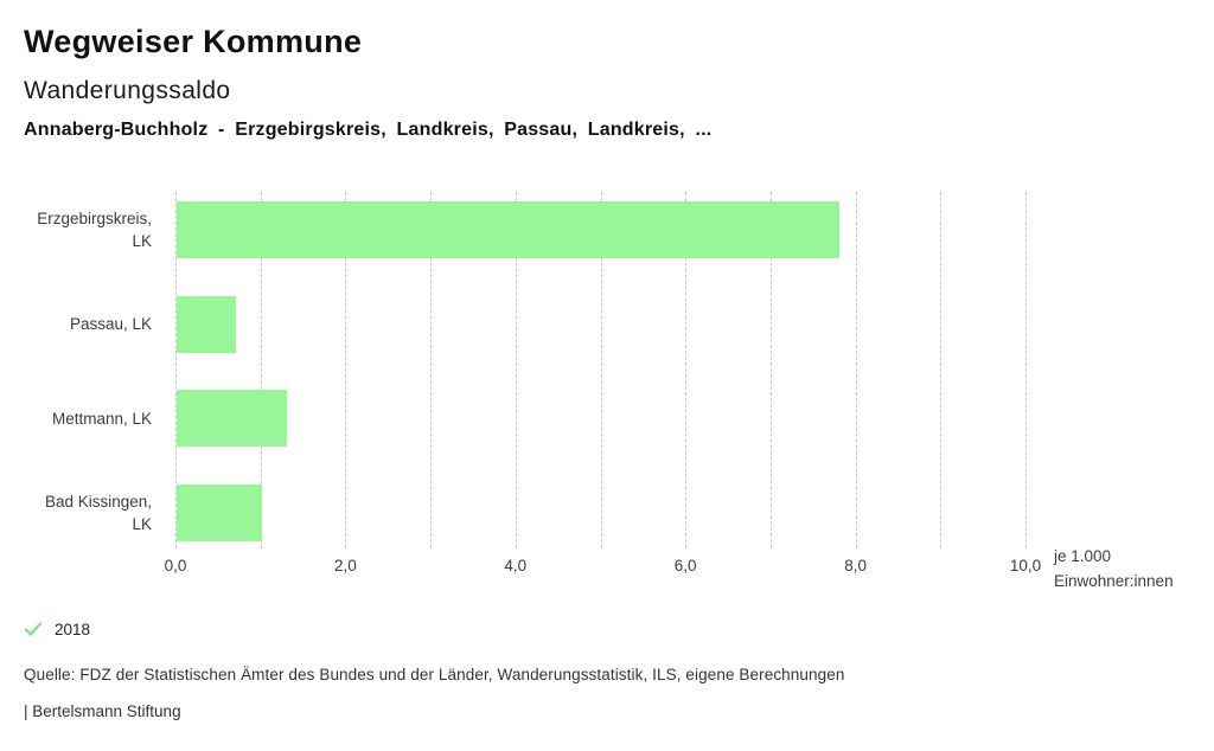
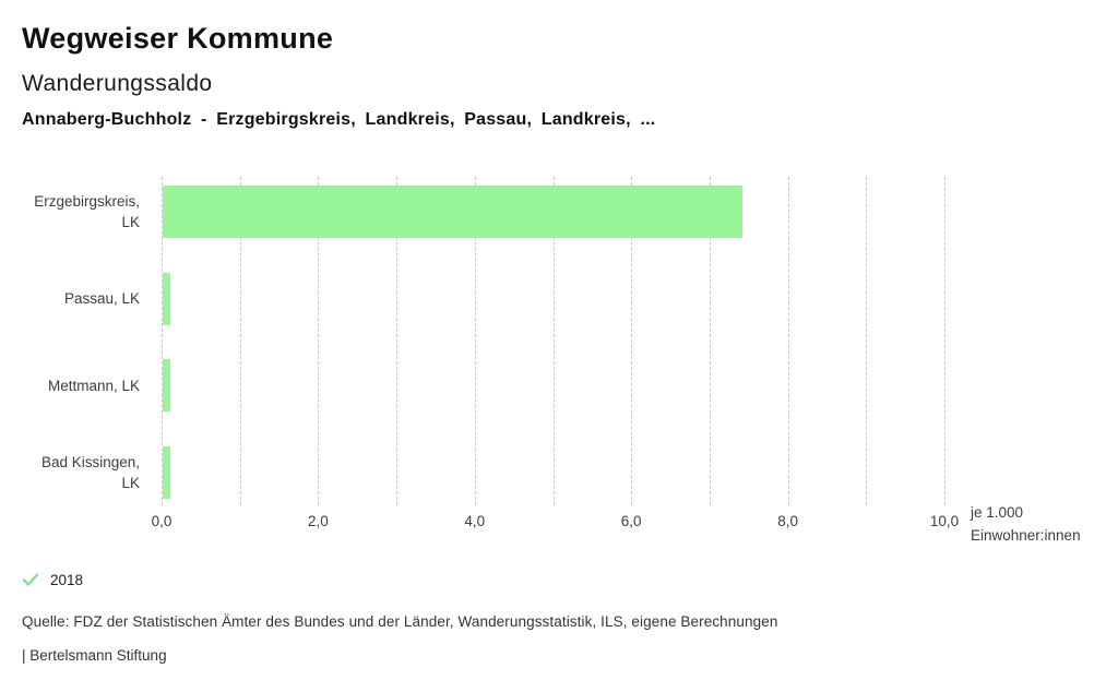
Erzgebirgskreis, LK: 7,8 -> 7,4
Passau, LK: 0,7 -> 0,1
Mettmann, LK: 1,3 -> 0,1
Bad Kissingen, LK: 1,0 -> 0,1
